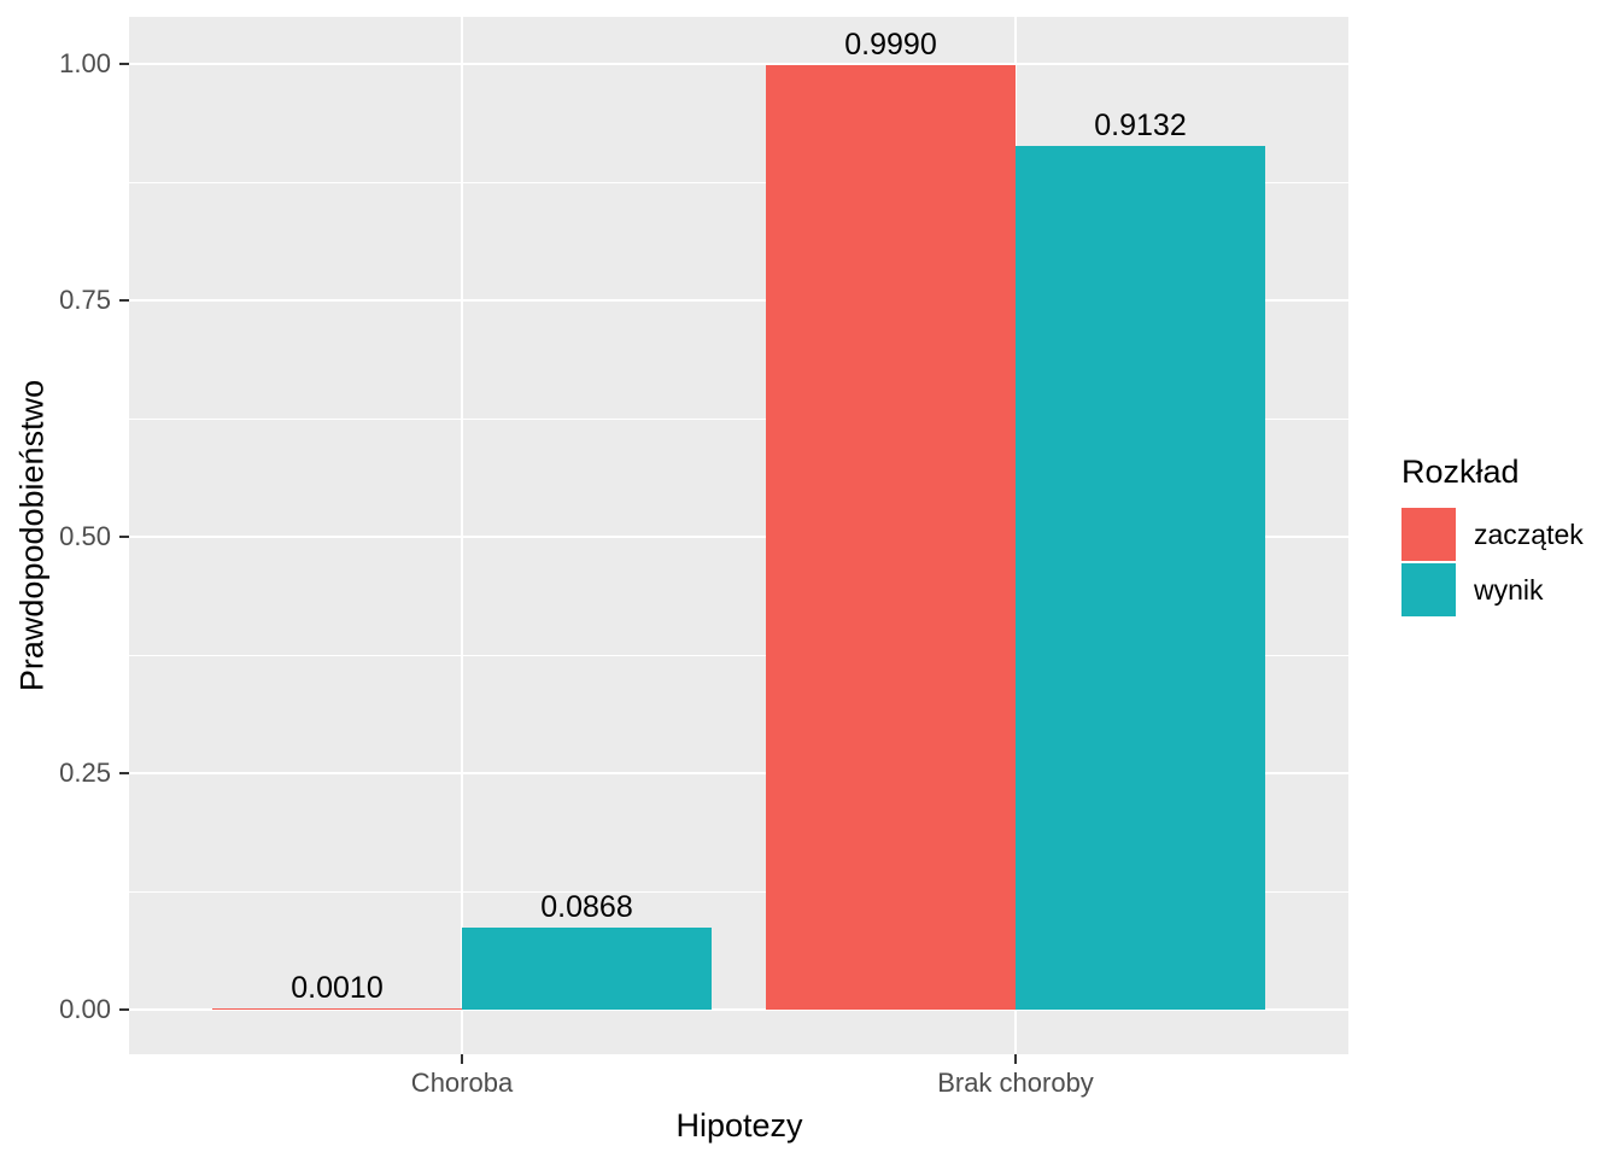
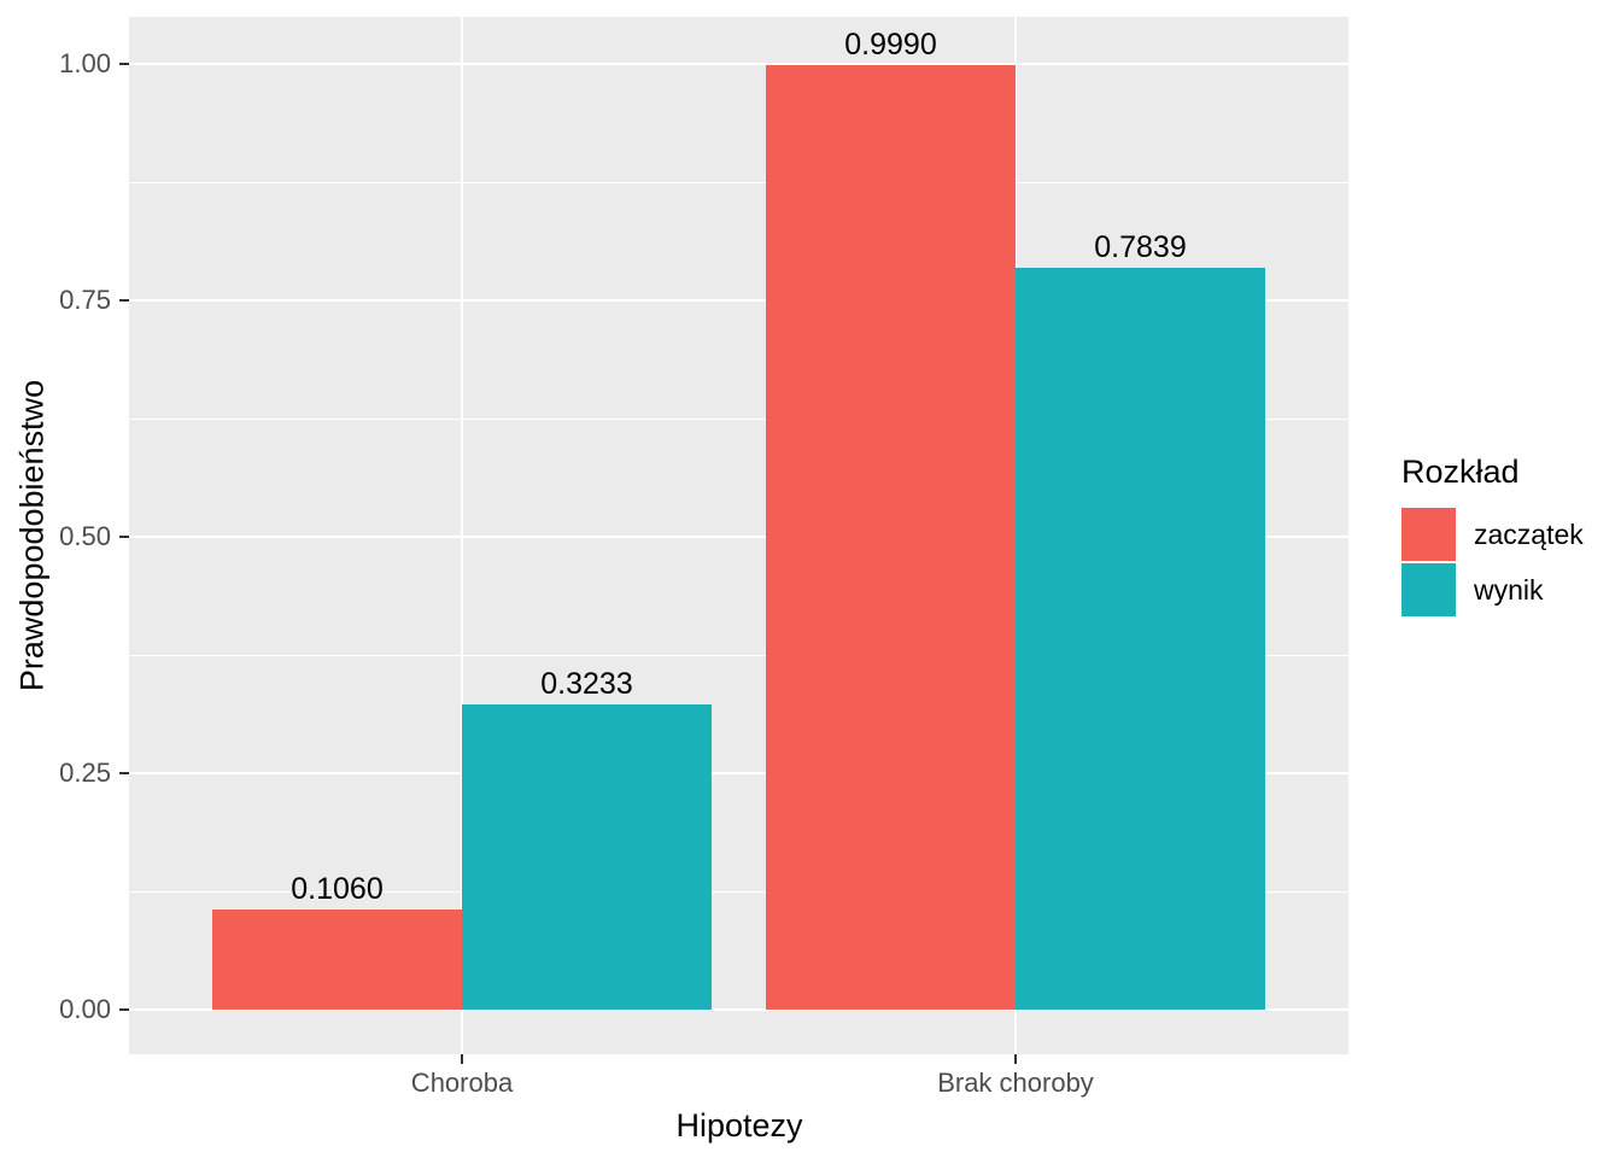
zaczątek/Choroba: 0.0010 -> 0.1060
wynik/Choroba: 0.0868 -> 0.3233
wynik/Brak choroby: 0.9132 -> 0.7839
